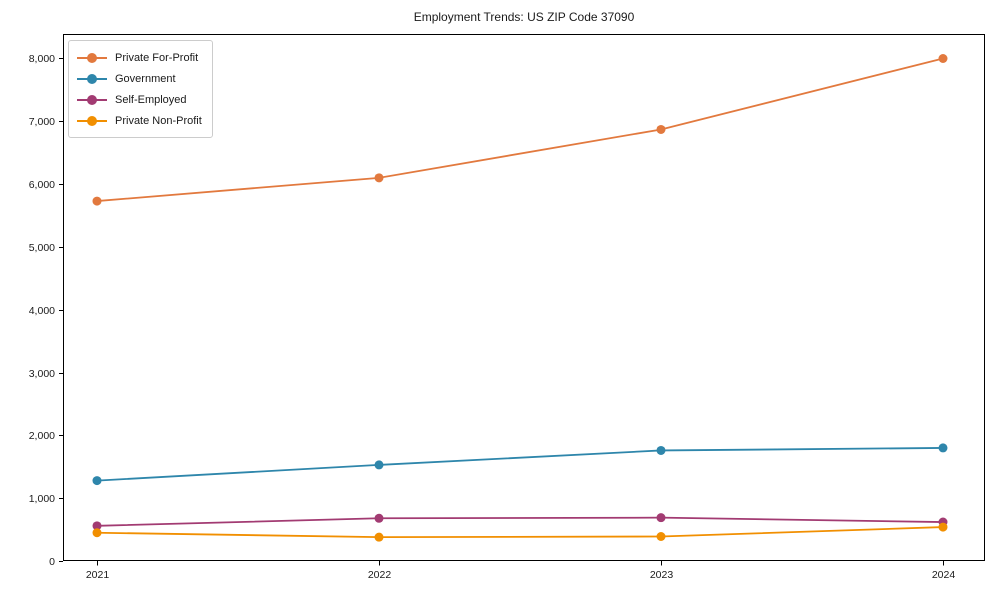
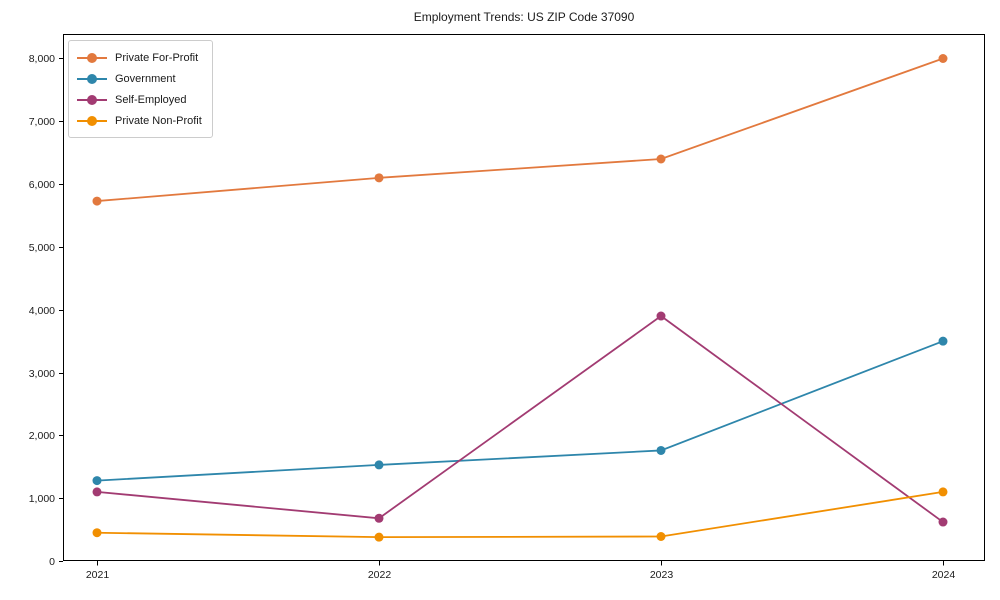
Self-Employed/2021: 600 -> 1100
Private For-Profit/2023: 6900 -> 6400
Self-Employed/2023: 700 -> 3900
Government/2024: 1800 -> 3500
Private Non-Profit/2024: 500 -> 1100
